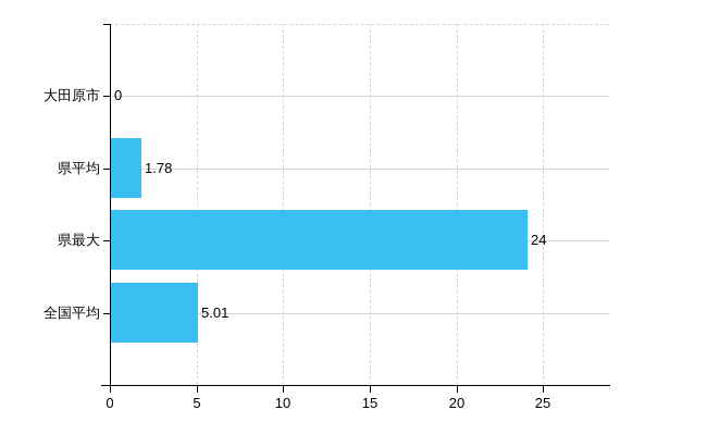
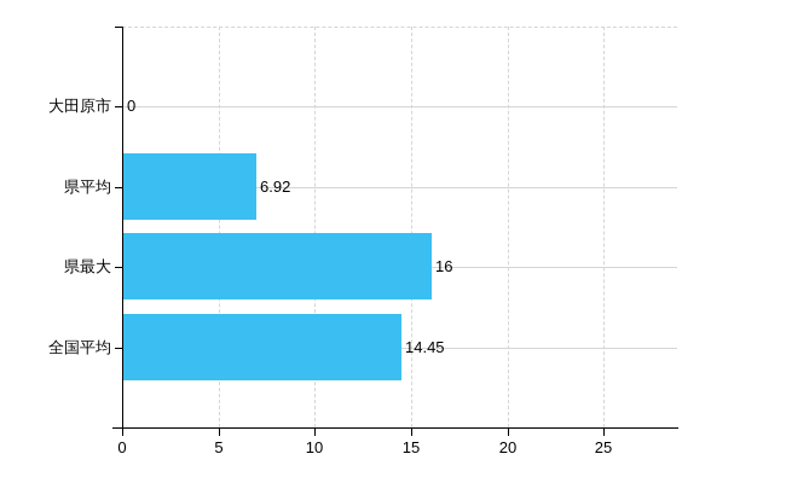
県平均: 1.78 -> 6.92
県最大: 24 -> 16
全国平均: 5.01 -> 14.45
